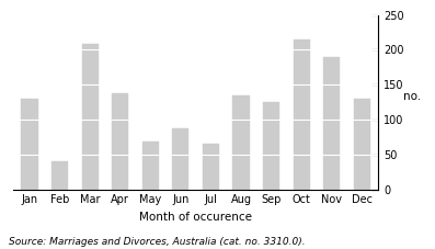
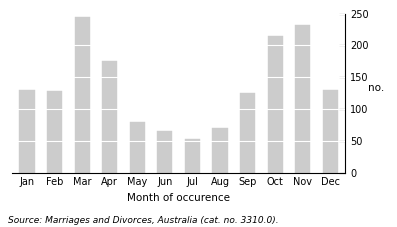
Feb: 40 -> 128
Mar: 208 -> 245
Apr: 138 -> 175
May: 68 -> 80
Jun: 88 -> 65
Jul: 66 -> 53
Aug: 134 -> 70
Nov: 190 -> 232
